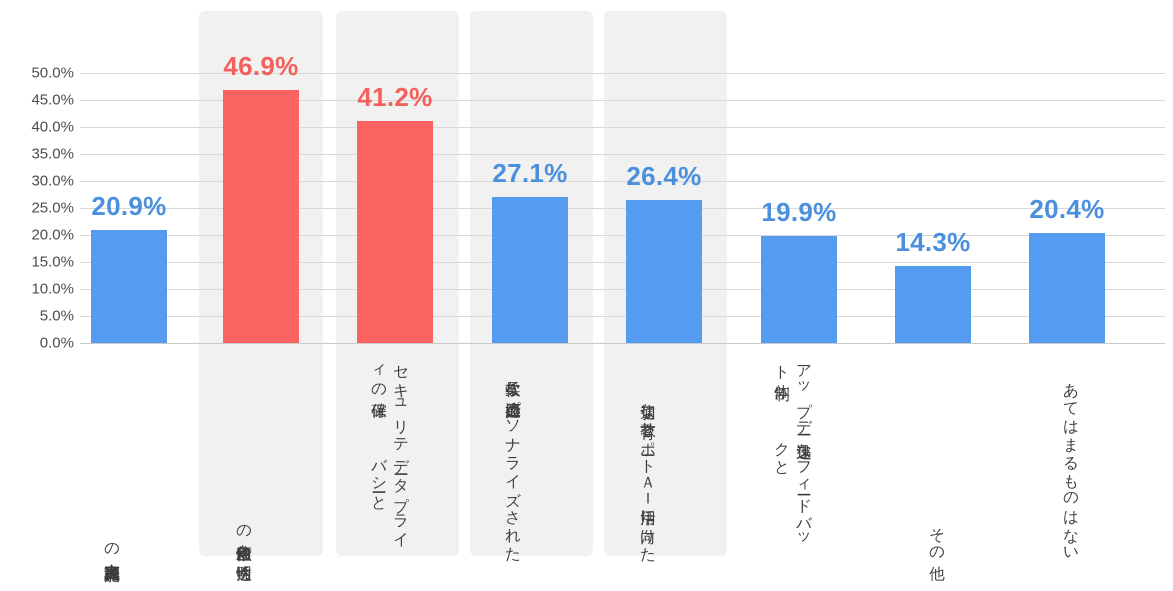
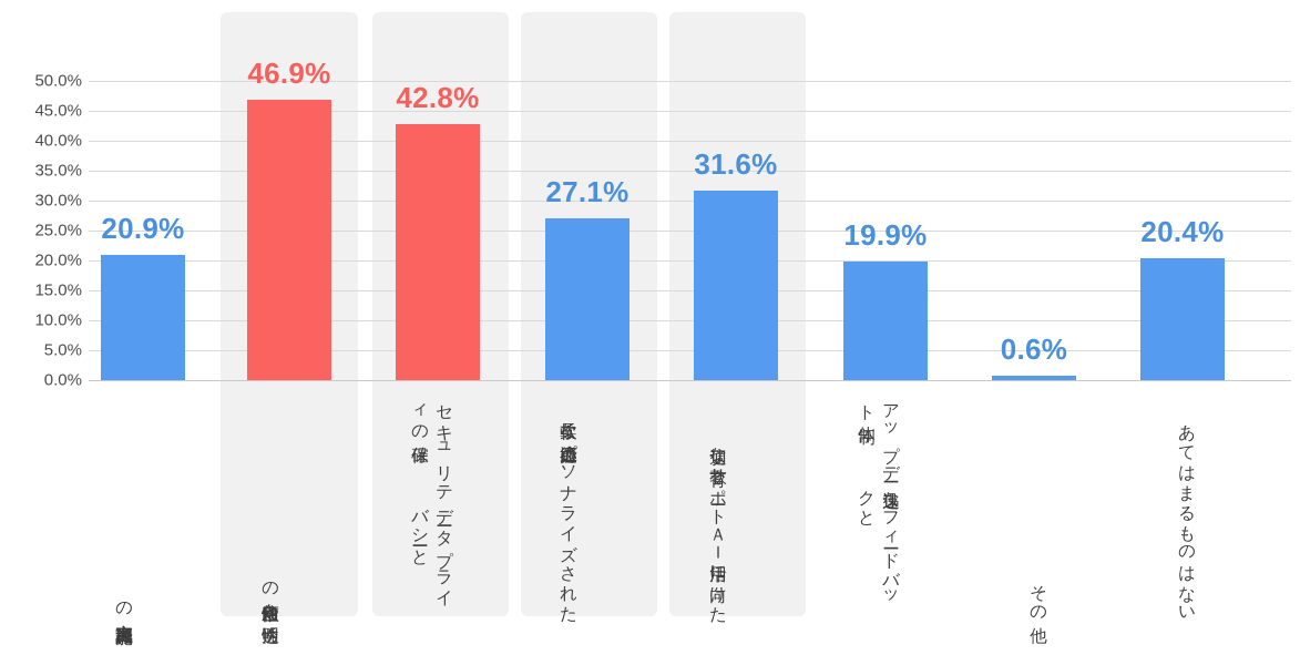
データプライバシーとセキュリティの確保: 41.2% -> 42.8%
ＡＩ活用に向けた適切な教育サポート: 26.4% -> 31.6%
その他: 14.3% -> 0.6%
